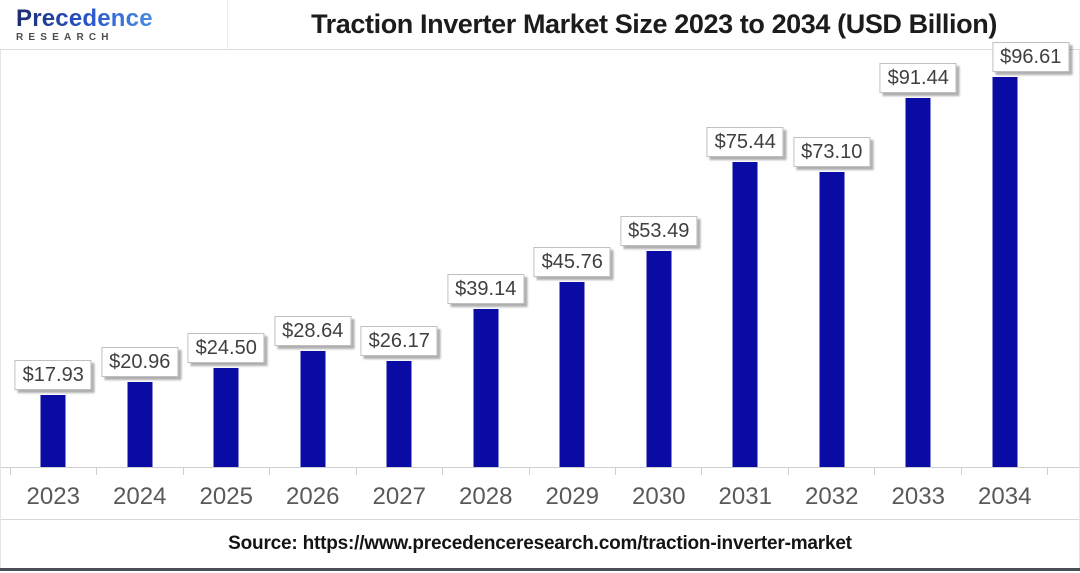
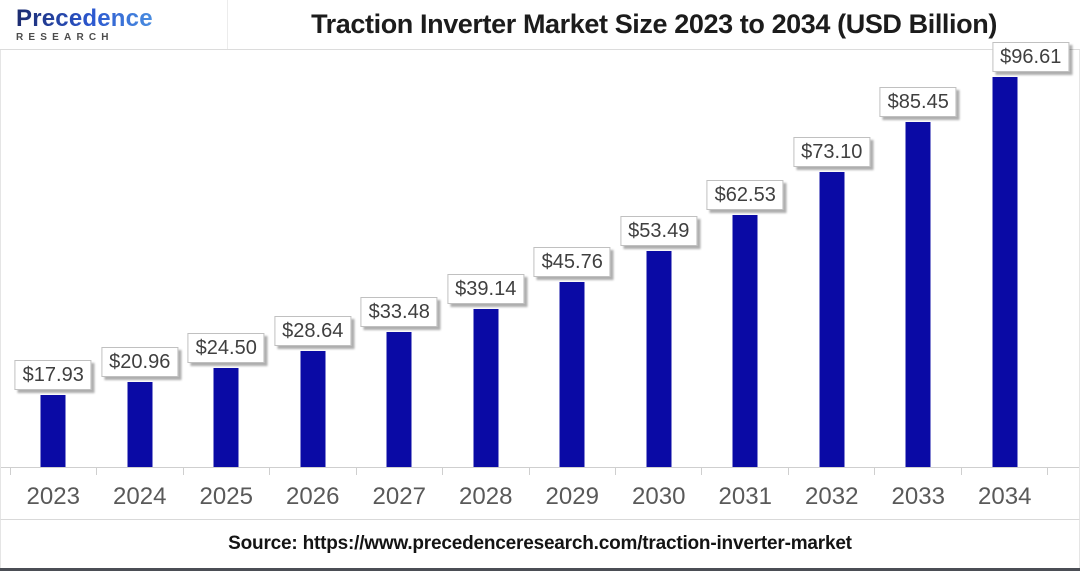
2027: $26.17 -> $33.48
2031: $75.44 -> $62.53
2033: $91.44 -> $85.45
